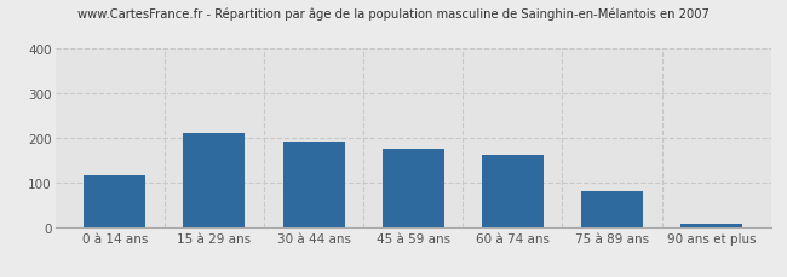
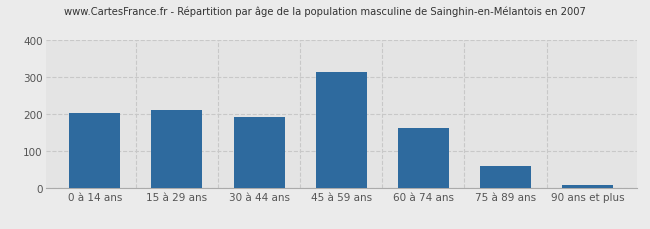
0 à 14 ans: 115 -> 202
45 à 59 ans: 175 -> 315
75 à 89 ans: 80 -> 60
